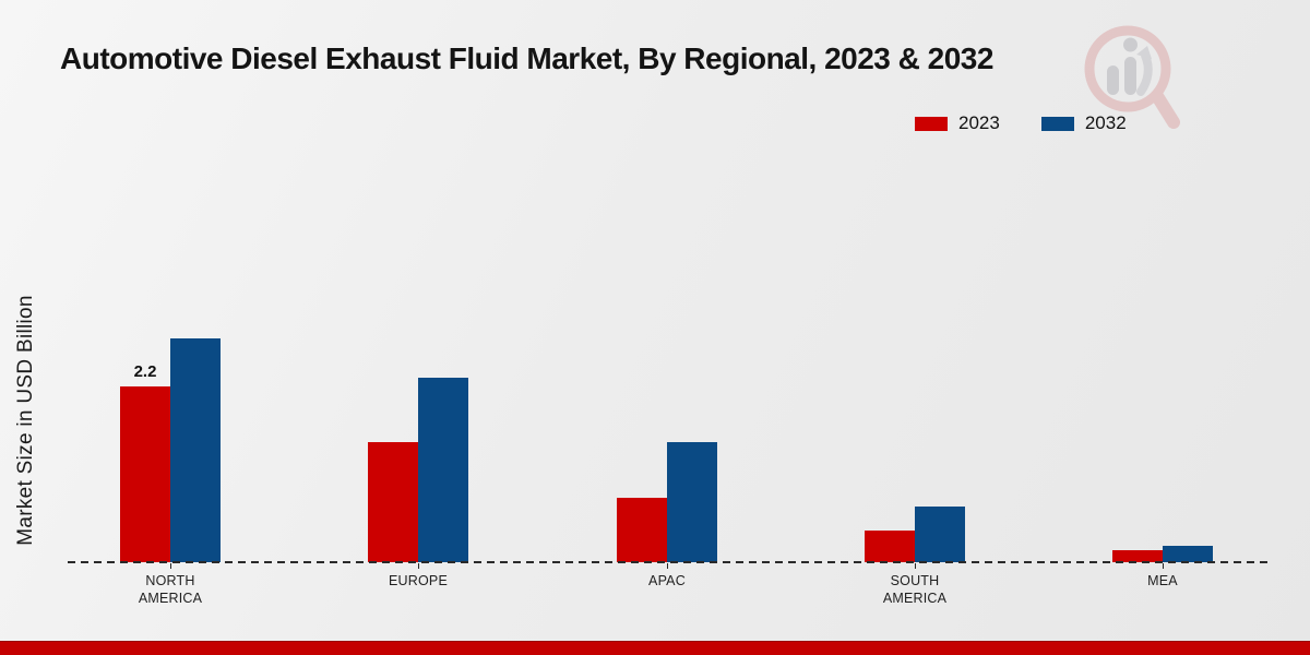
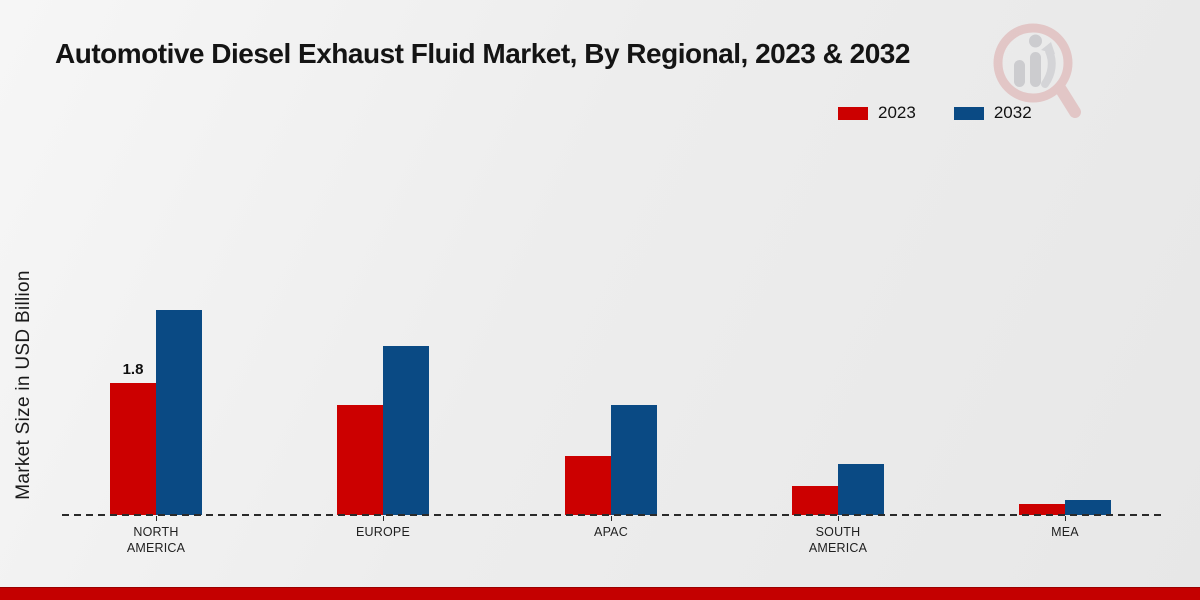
2023/NORTH AMERICA: 2.2 -> 1.8
